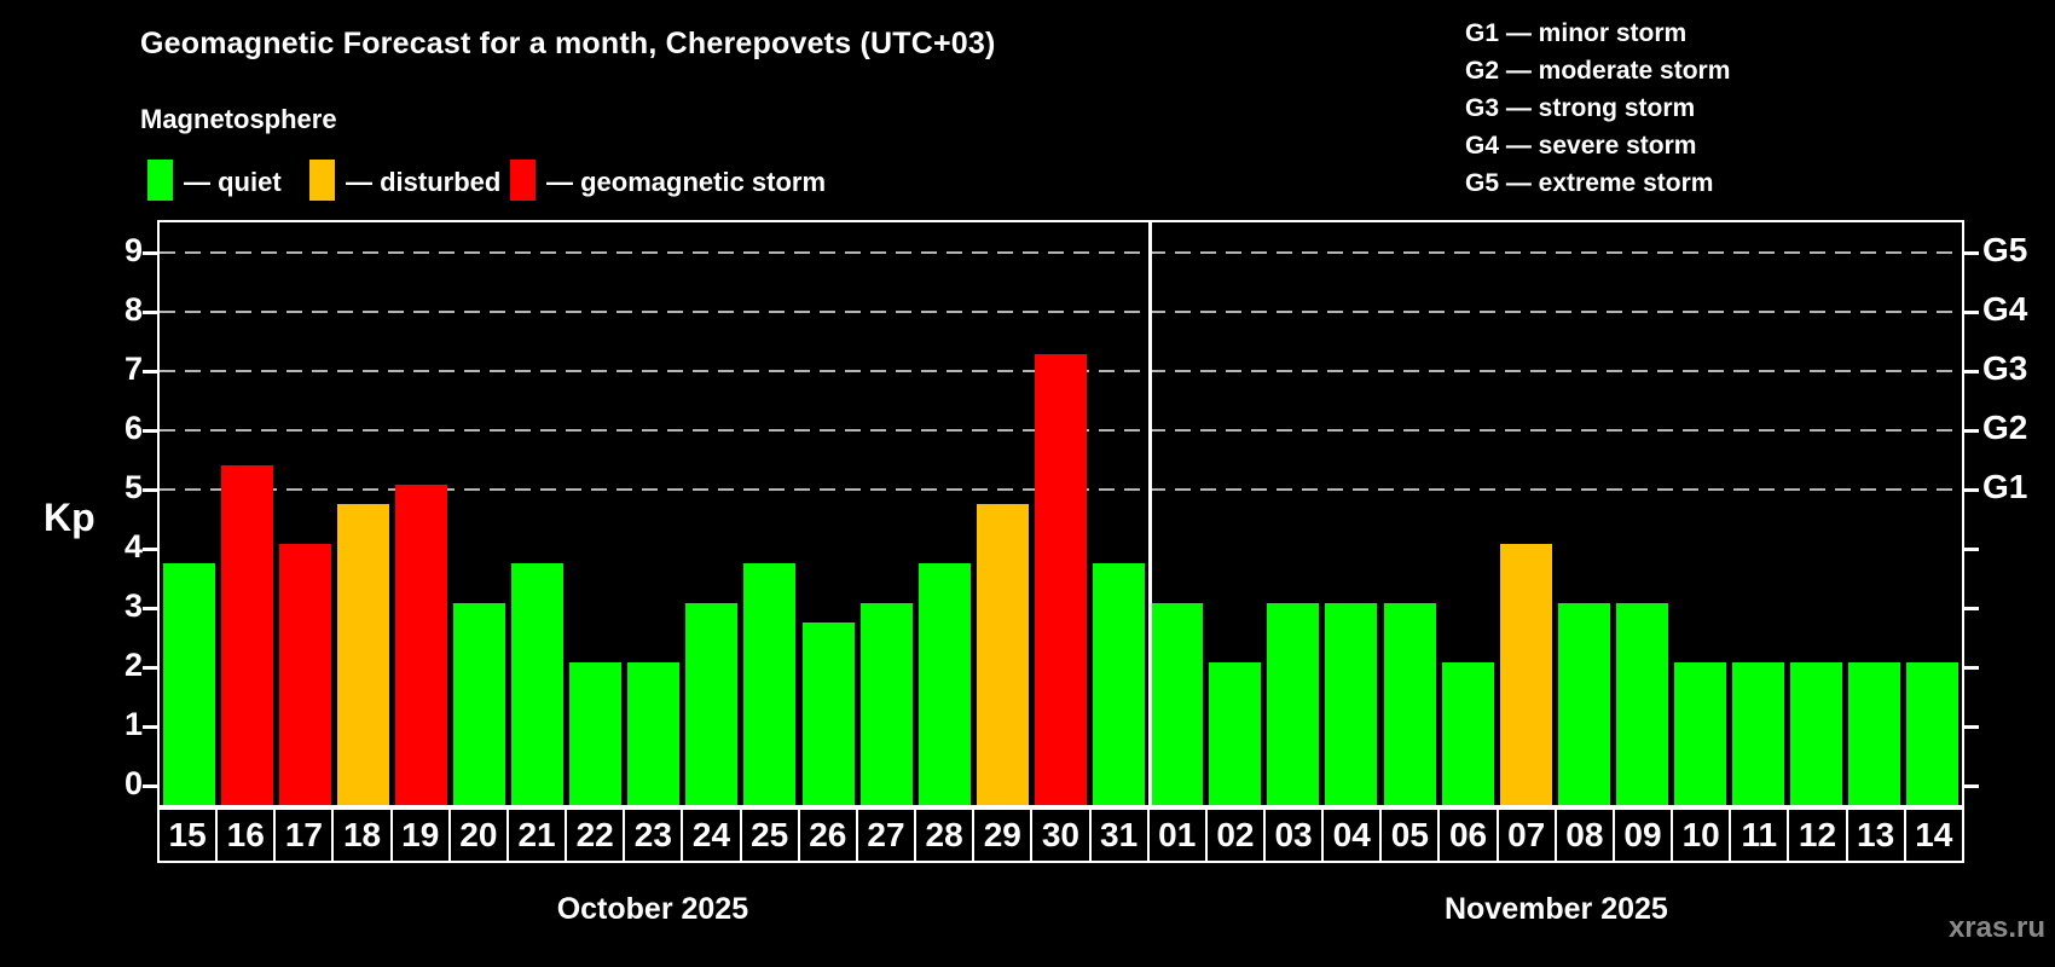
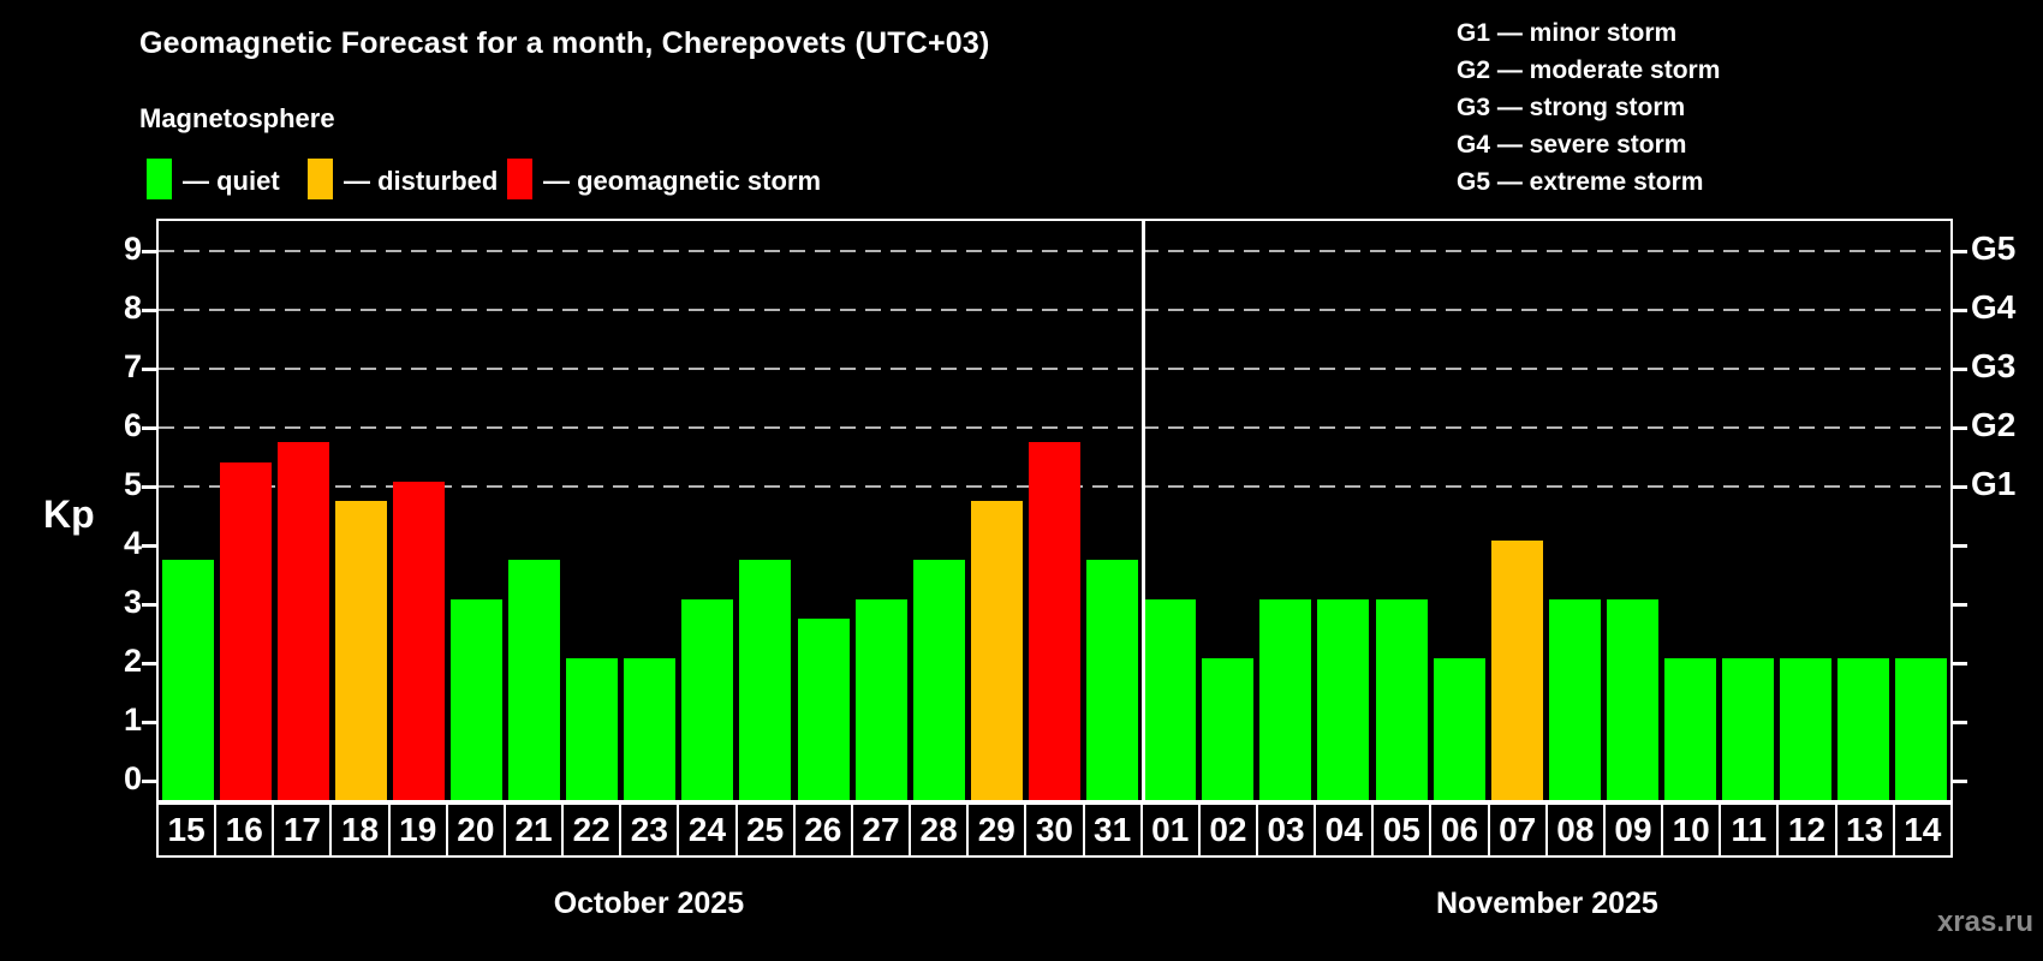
17: 4.0 -> 5.7
30: 7.2 -> 5.7
